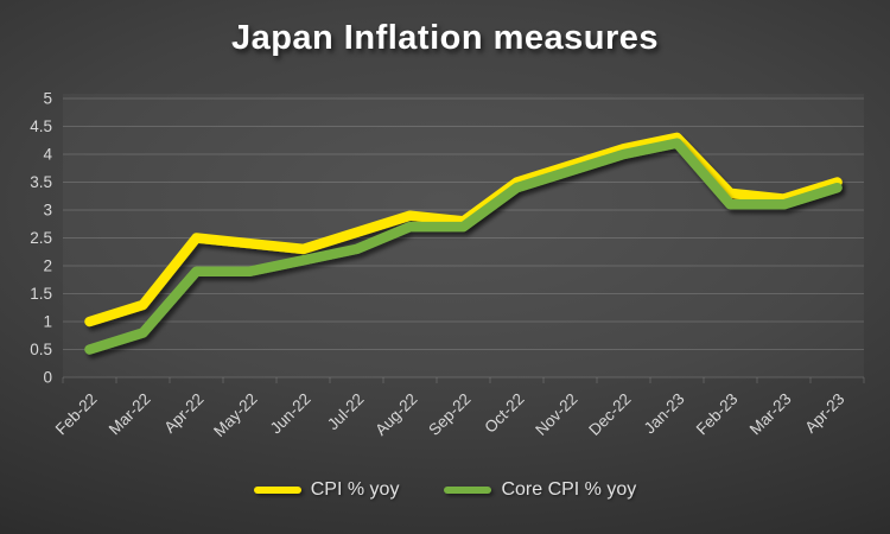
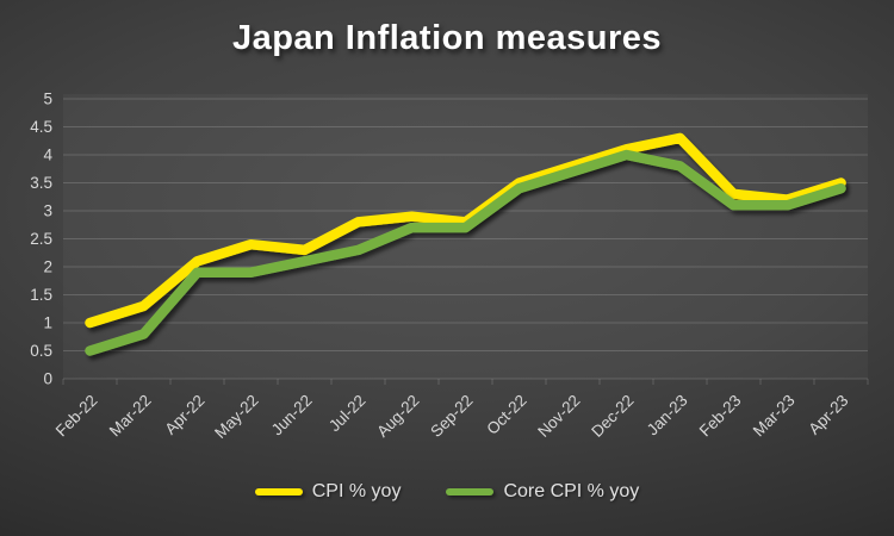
CPI % yoy/Apr-22: 2.5 -> 2.1
CPI % yoy/Jul-22: 2.6 -> 2.8
Core CPI % yoy/Jan-23: 4.2 -> 3.8
